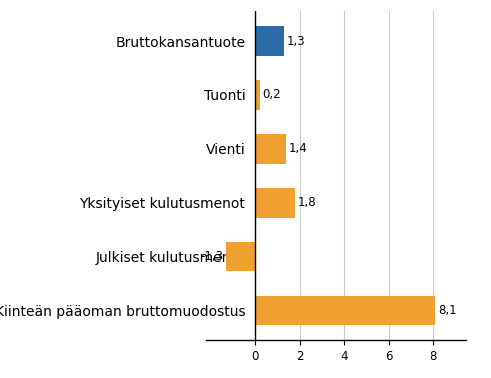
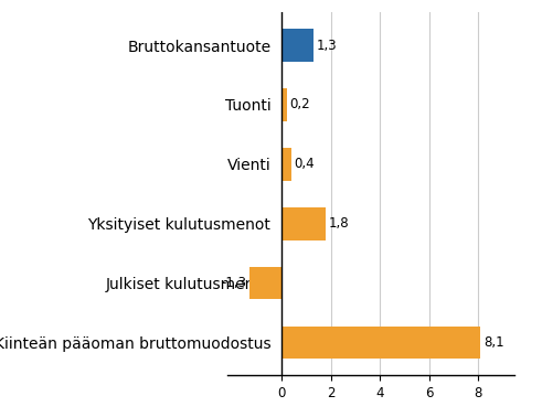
Vienti: 1,4 -> 0,4
